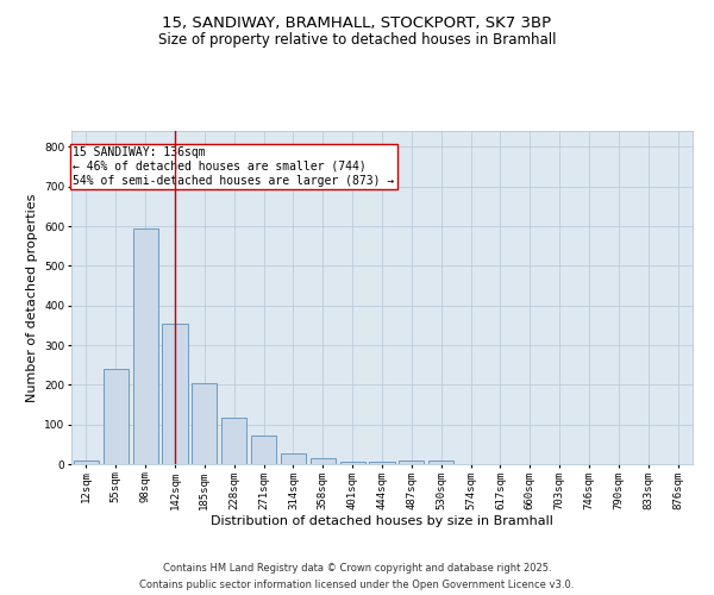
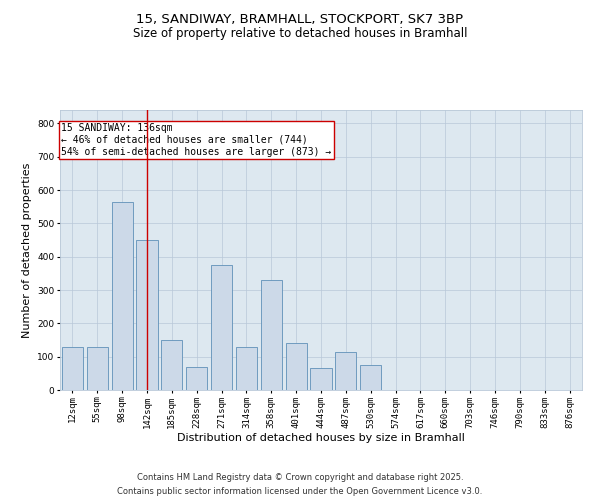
12sqm: 10 -> 130
55sqm: 240 -> 130
98sqm: 595 -> 565
142sqm: 355 -> 450
185sqm: 205 -> 150
228sqm: 118 -> 70
271sqm: 72 -> 375
314sqm: 28 -> 130
358sqm: 14 -> 330
401sqm: 6 -> 140
444sqm: 5 -> 65
487sqm: 8 -> 115
530sqm: 8 -> 75
